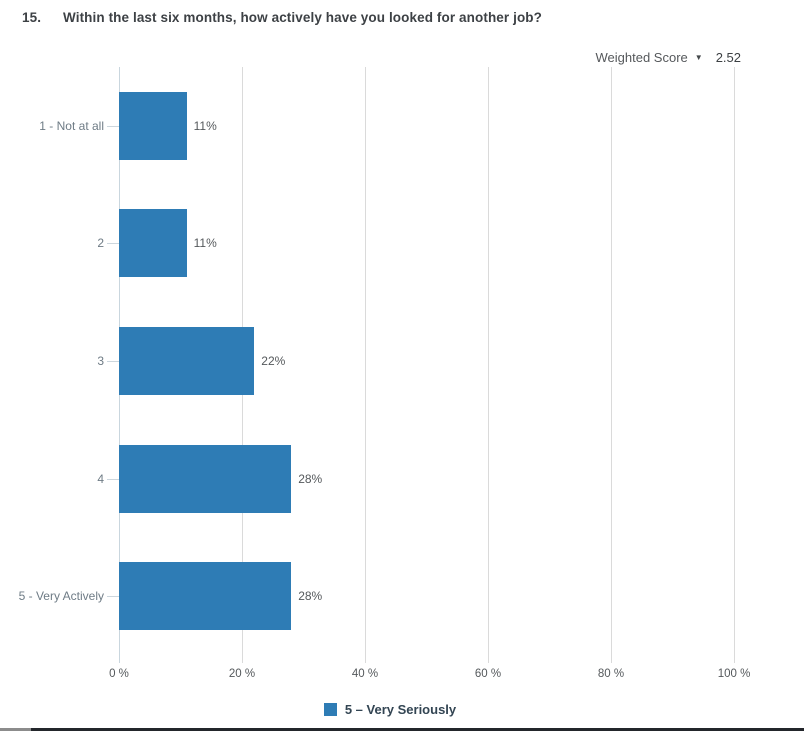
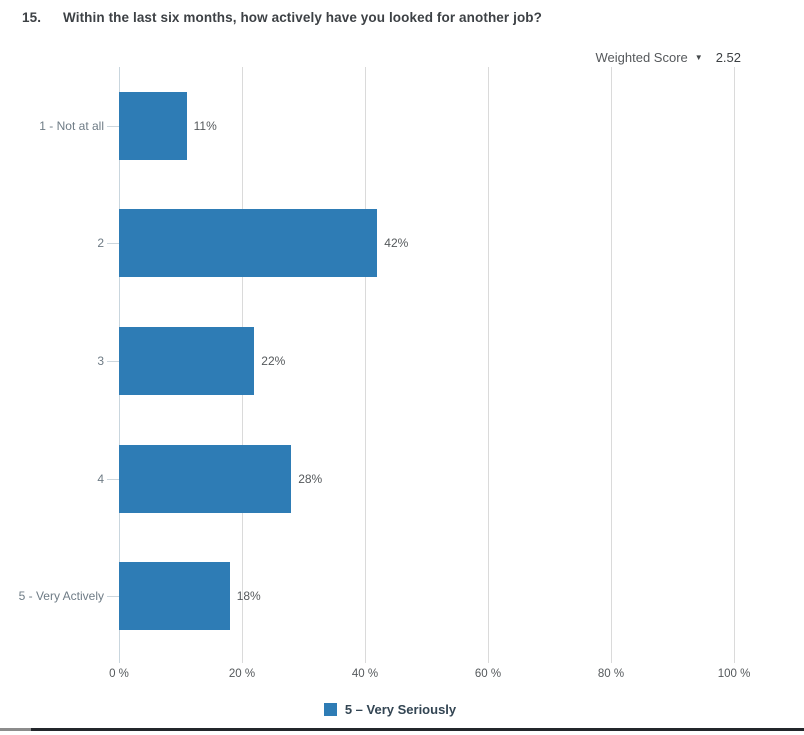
2: 11% -> 42%
5 - Very Actively: 28% -> 18%
